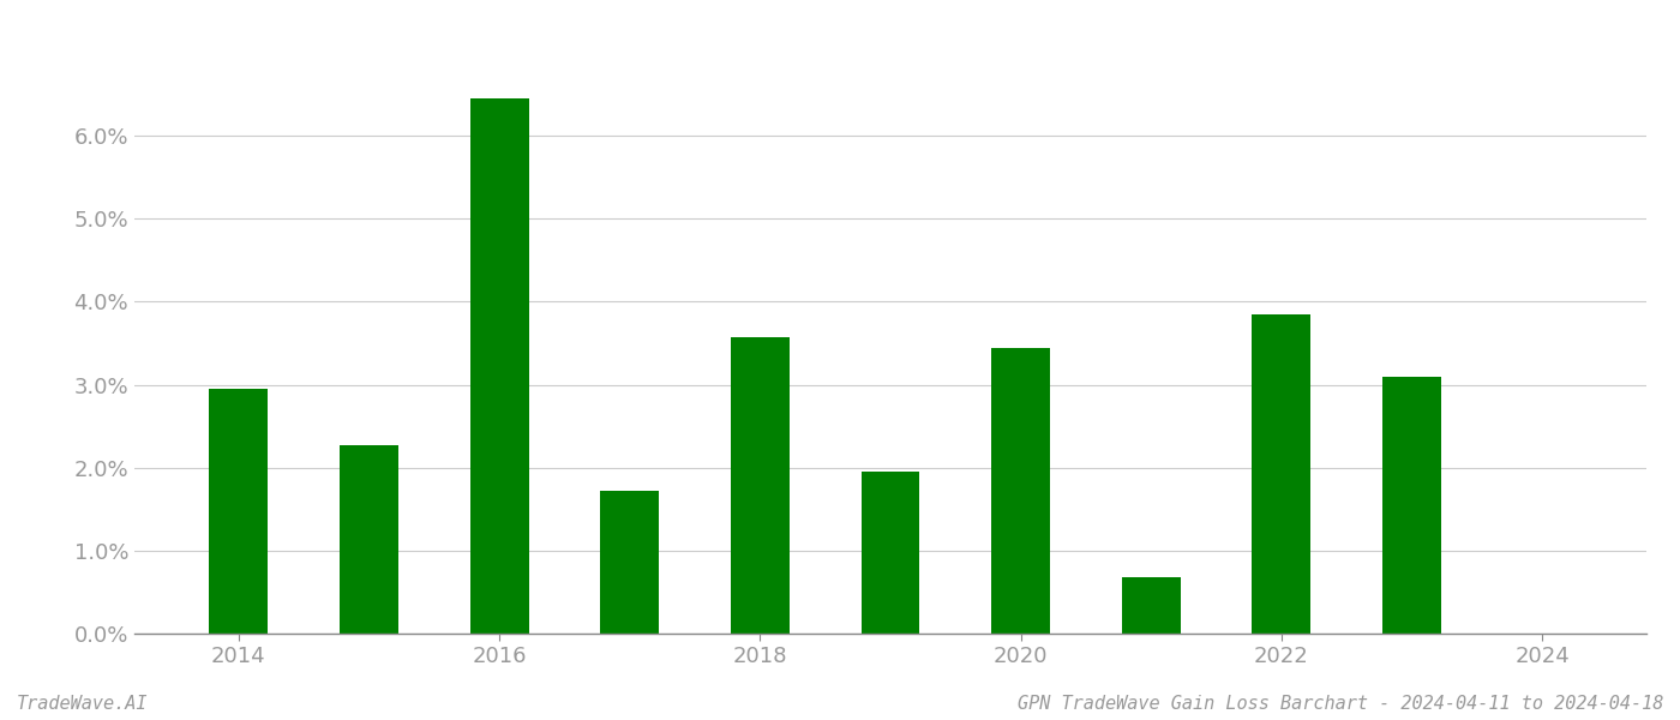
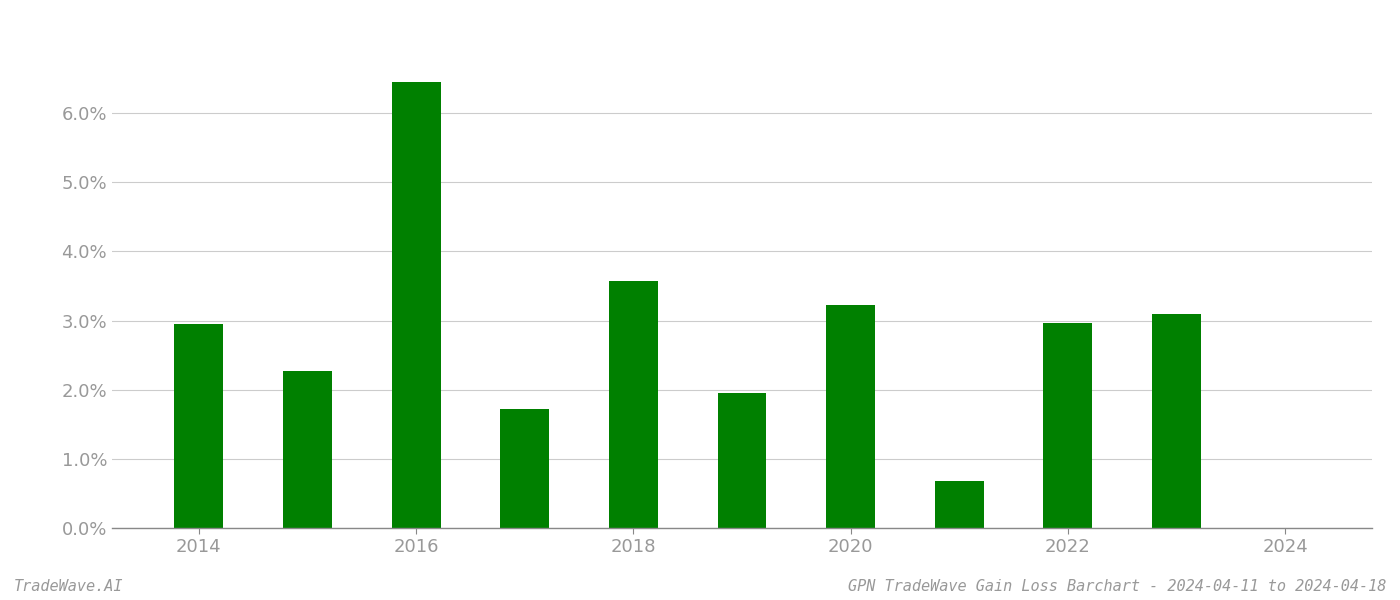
2020: 3.44% -> 3.22%
2022: 3.84% -> 2.97%
